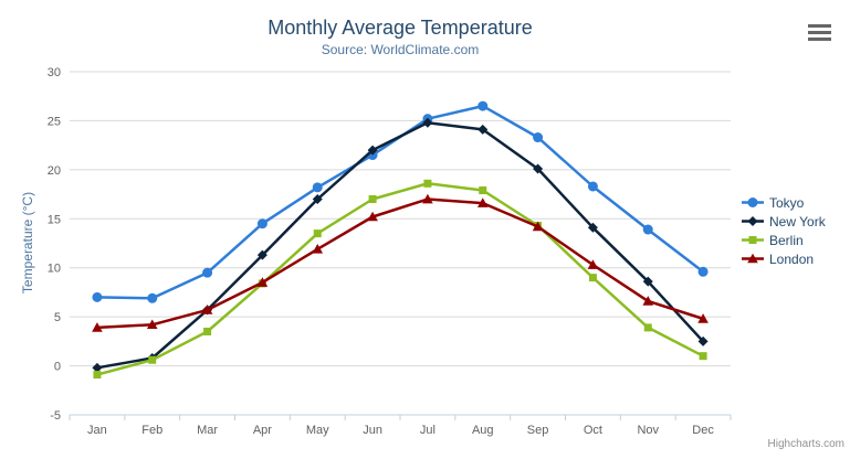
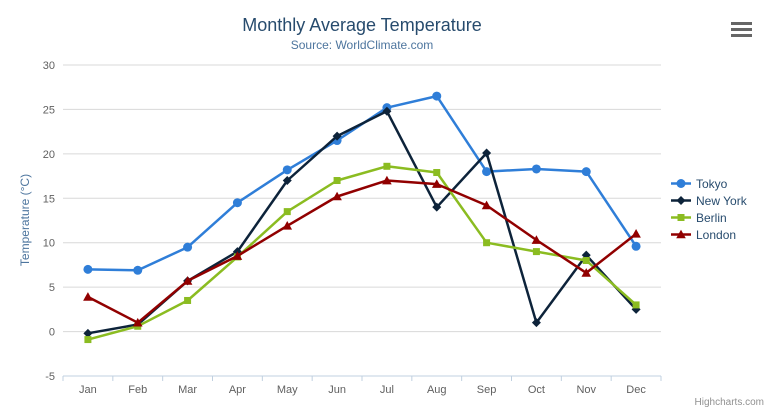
London/Feb: 4 -> 1
New York/Apr: 11 -> 9
New York/Aug: 24 -> 14
Tokyo/Sep: 23 -> 18
Berlin/Sep: 14 -> 10
New York/Oct: 14 -> 1
Tokyo/Nov: 14 -> 18
Berlin/Nov: 4 -> 8
Berlin/Dec: 1 -> 3
London/Dec: 5 -> 11
